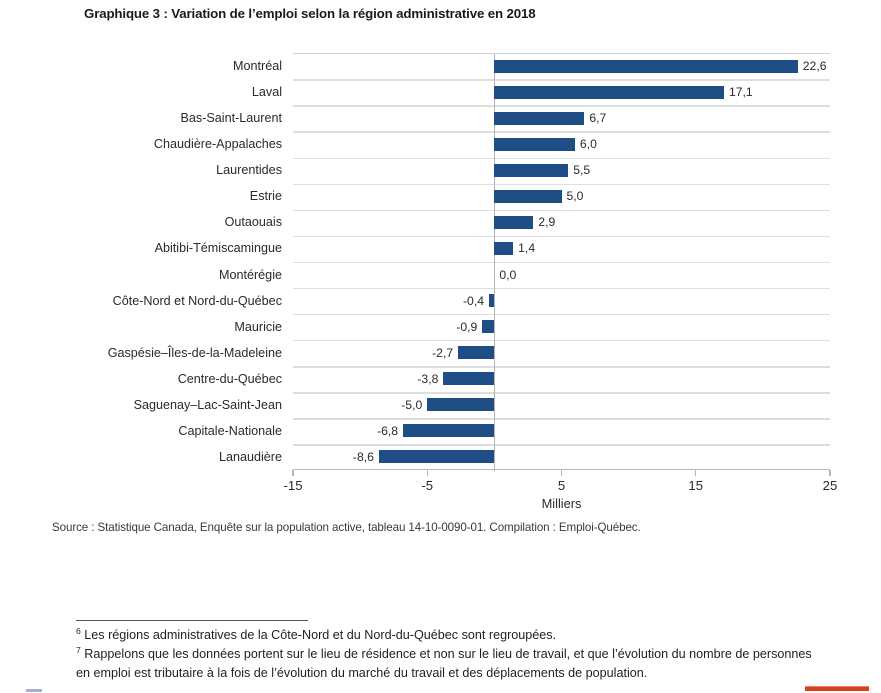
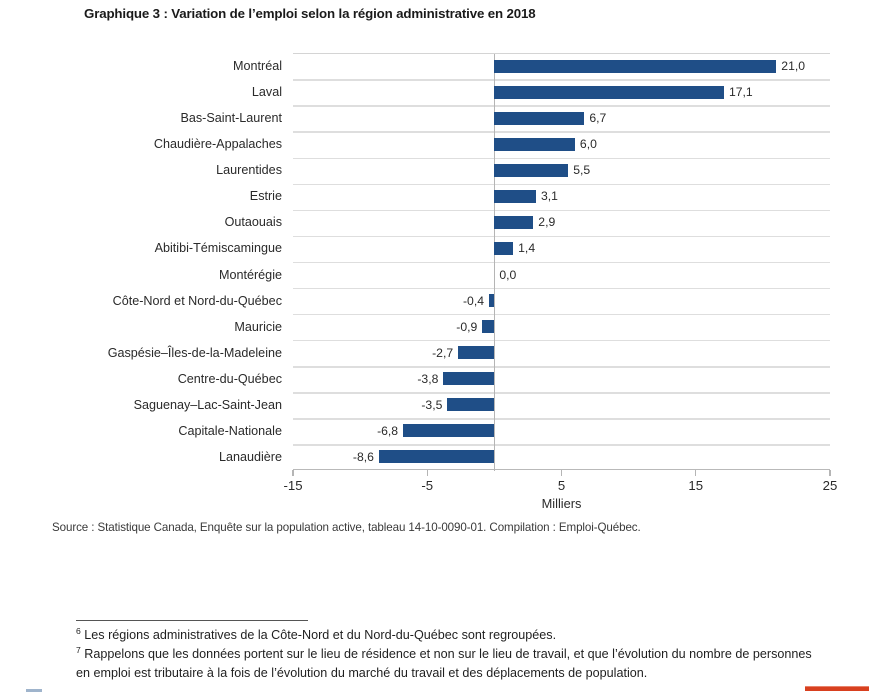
Montréal: 22,6 -> 21,0
Estrie: 5,0 -> 3,1
Saguenay–Lac-Saint-Jean: -5,0 -> -3,5
